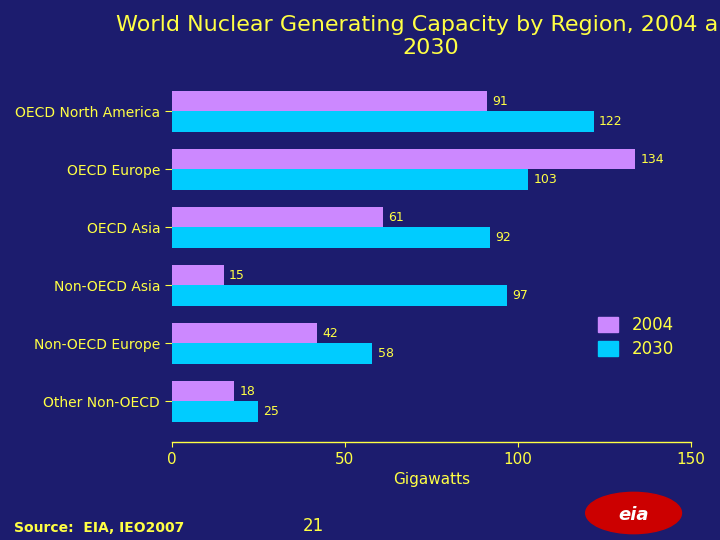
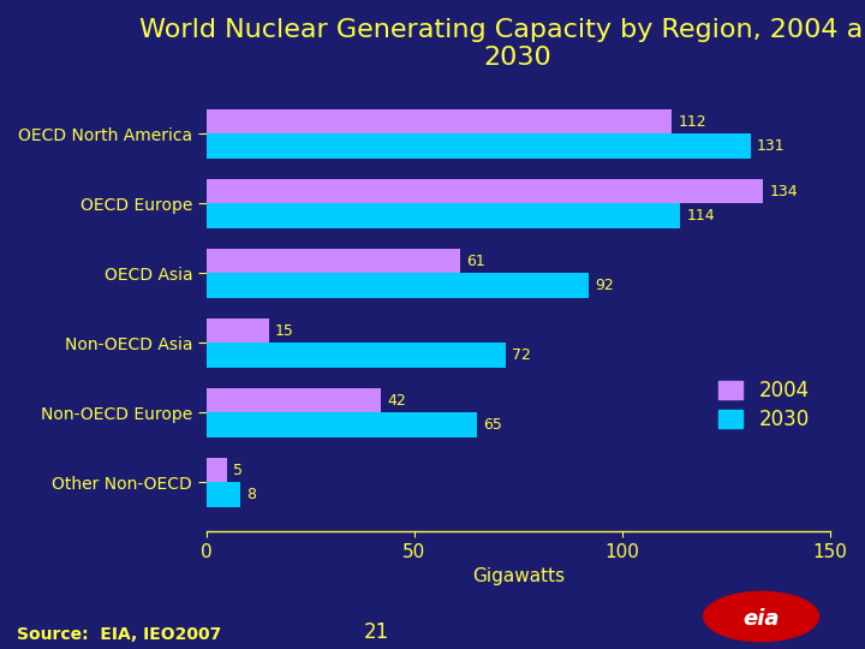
2004/OECD North America: 91 -> 112
2030/OECD North America: 122 -> 131
2030/OECD Europe: 103 -> 114
2030/Non-OECD Asia: 97 -> 72
2030/Non-OECD Europe: 58 -> 65
2004/Other Non-OECD: 18 -> 5
2030/Other Non-OECD: 25 -> 8
